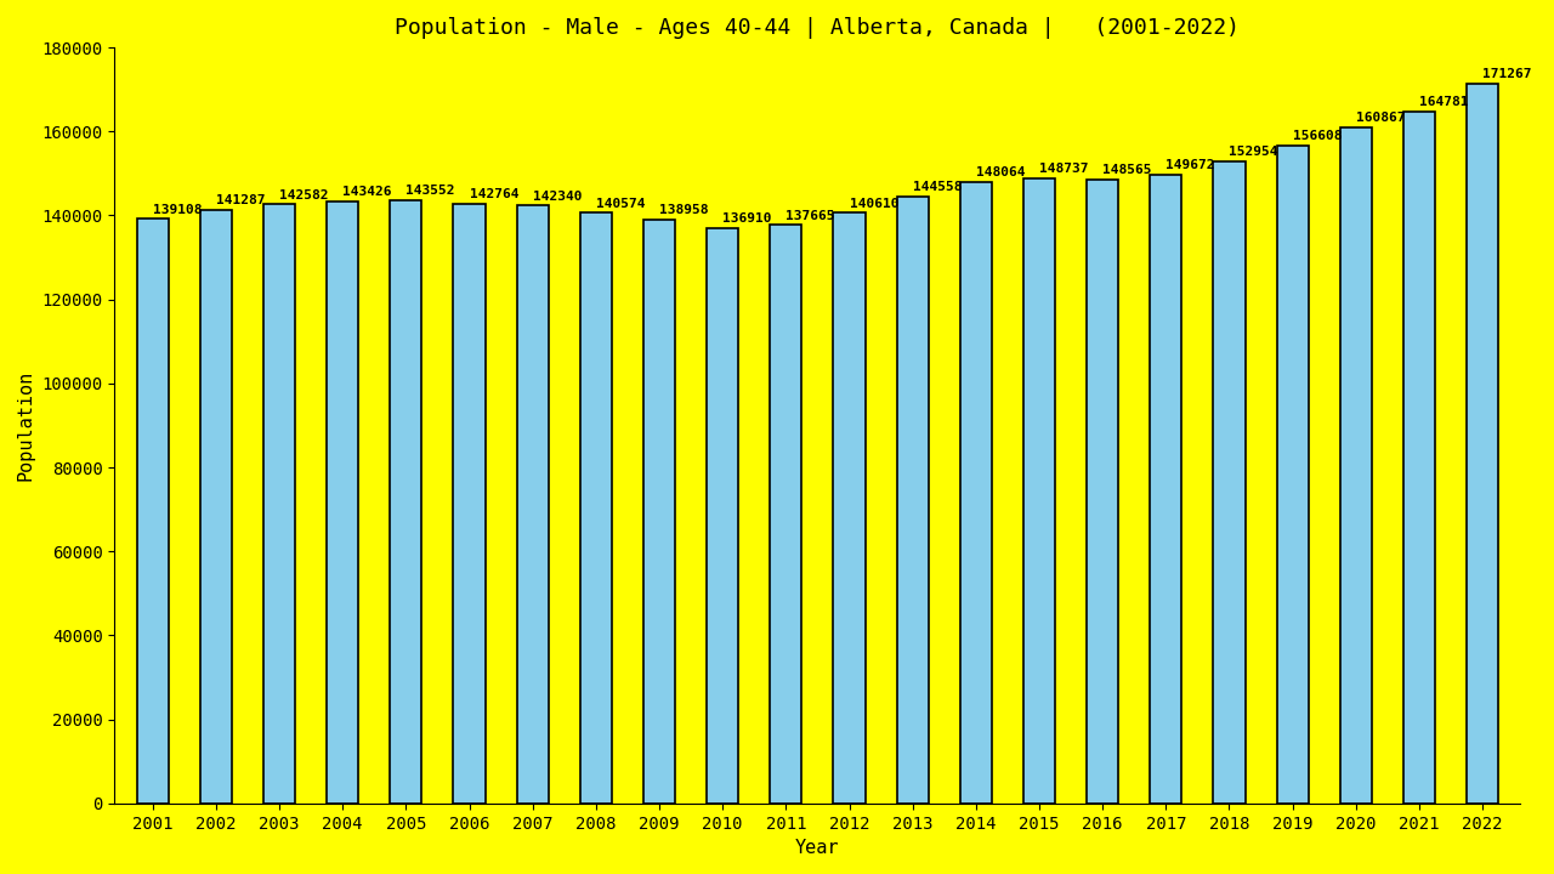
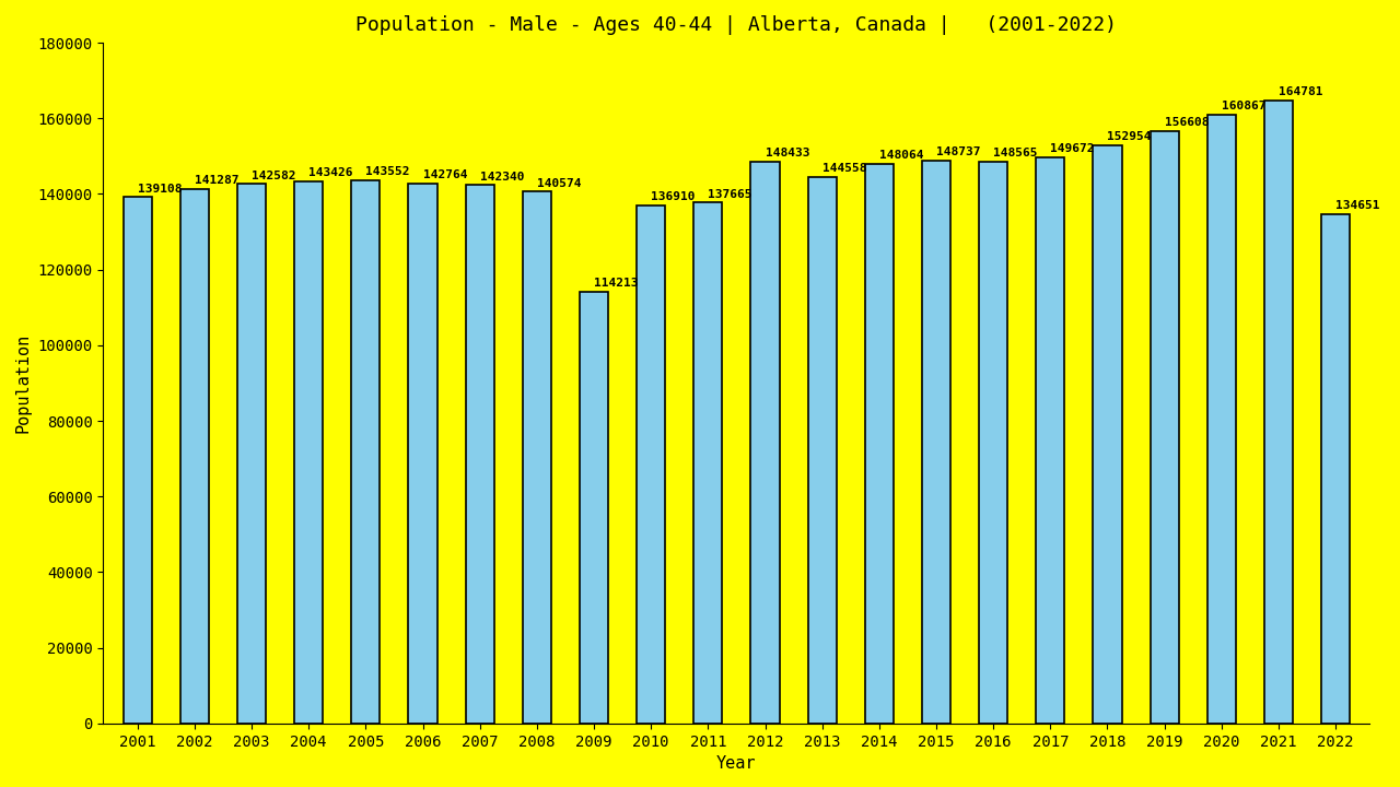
2009: 138958 -> 114213
2012: 140610 -> 148433
2022: 171267 -> 134651
